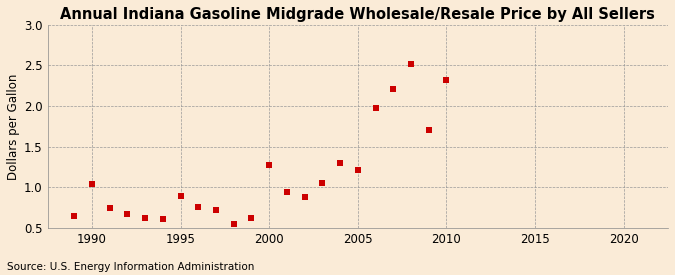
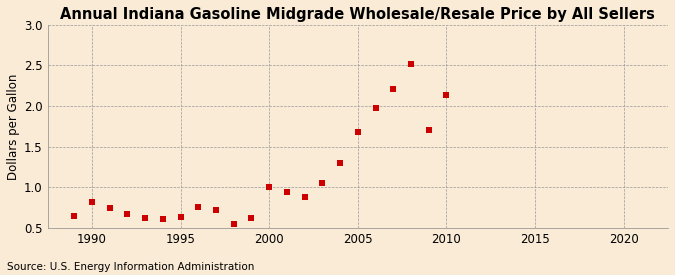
1990: 1.04 -> 0.82
1995: 0.90 -> 0.64
2000: 1.28 -> 1.00
2005: 1.22 -> 1.68
2010: 2.32 -> 2.14
